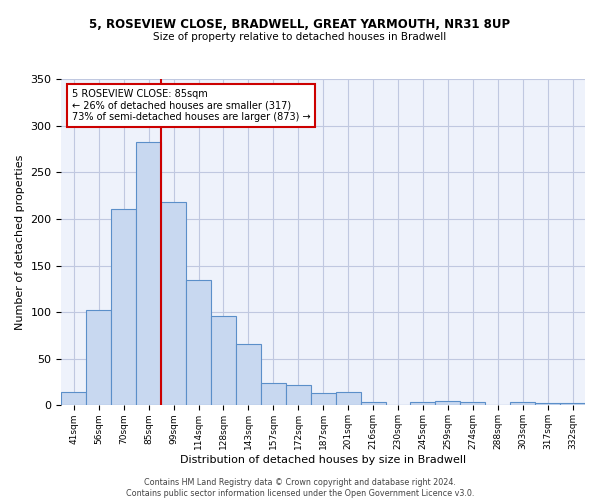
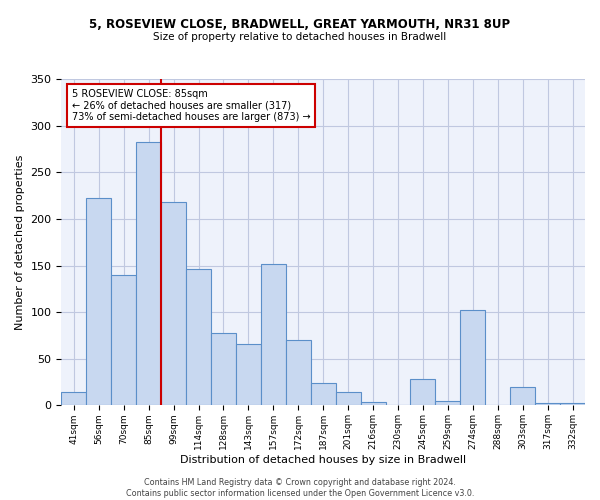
56sqm: 102 -> 222
70sqm: 211 -> 140
114sqm: 134 -> 146
128sqm: 96 -> 78
157sqm: 24 -> 152
172sqm: 22 -> 70
187sqm: 13 -> 24
245sqm: 4 -> 28
274sqm: 4 -> 102
303sqm: 4 -> 20
